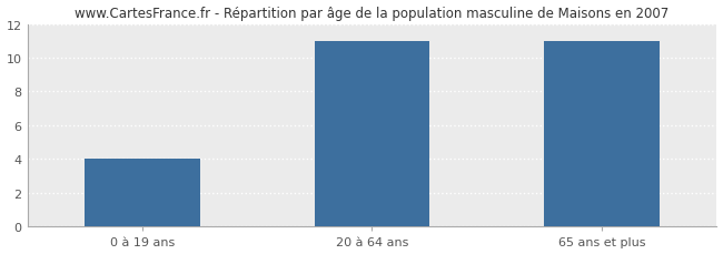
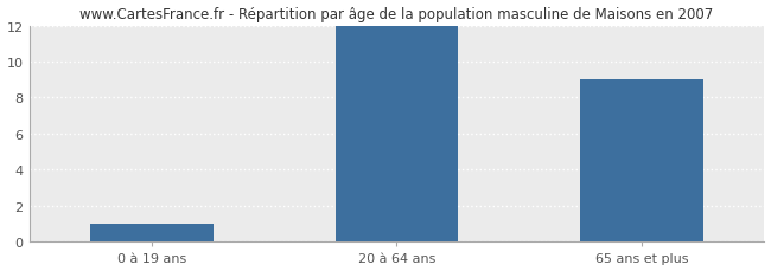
0 à 19 ans: 4 -> 1
20 à 64 ans: 11 -> 12
65 ans et plus: 11 -> 9
